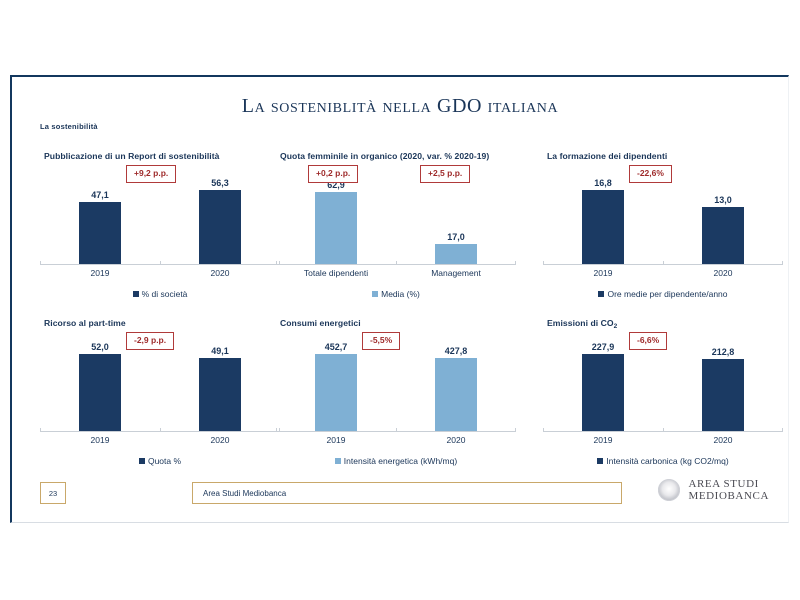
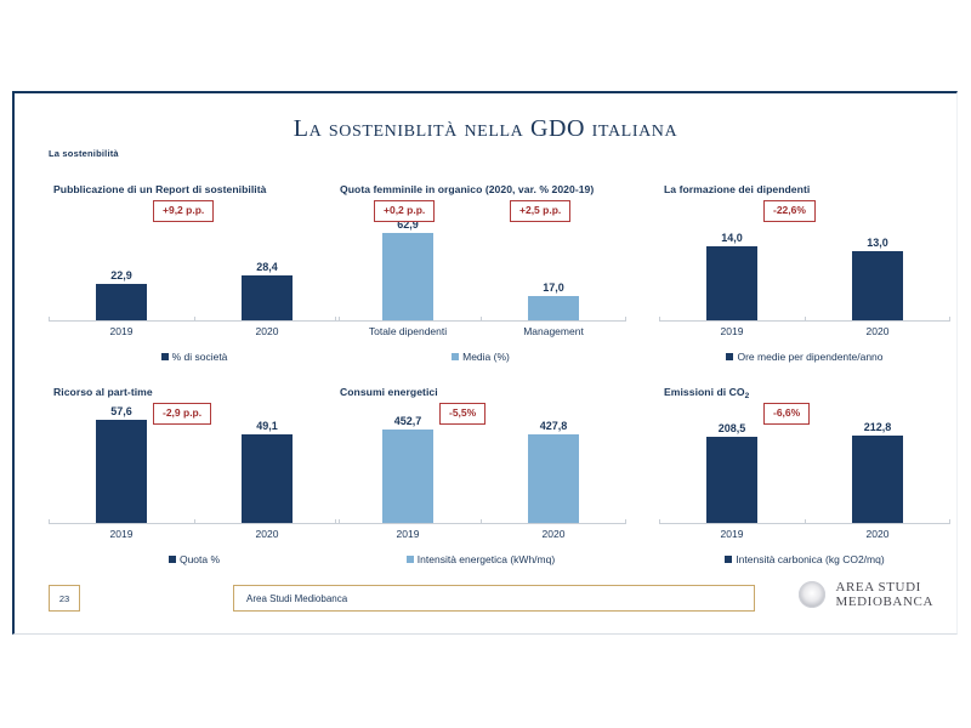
Pubblicazione di un Report di sostenibilità/2019: 47,1 -> 22,9
Pubblicazione di un Report di sostenibilità/2020: 56,3 -> 28,4
La formazione dei dipendenti/2019: 16,8 -> 14,0
Ricorso al part-time/2019: 52,0 -> 57,6
Emissioni di CO2/2019: 227,9 -> 208,5
